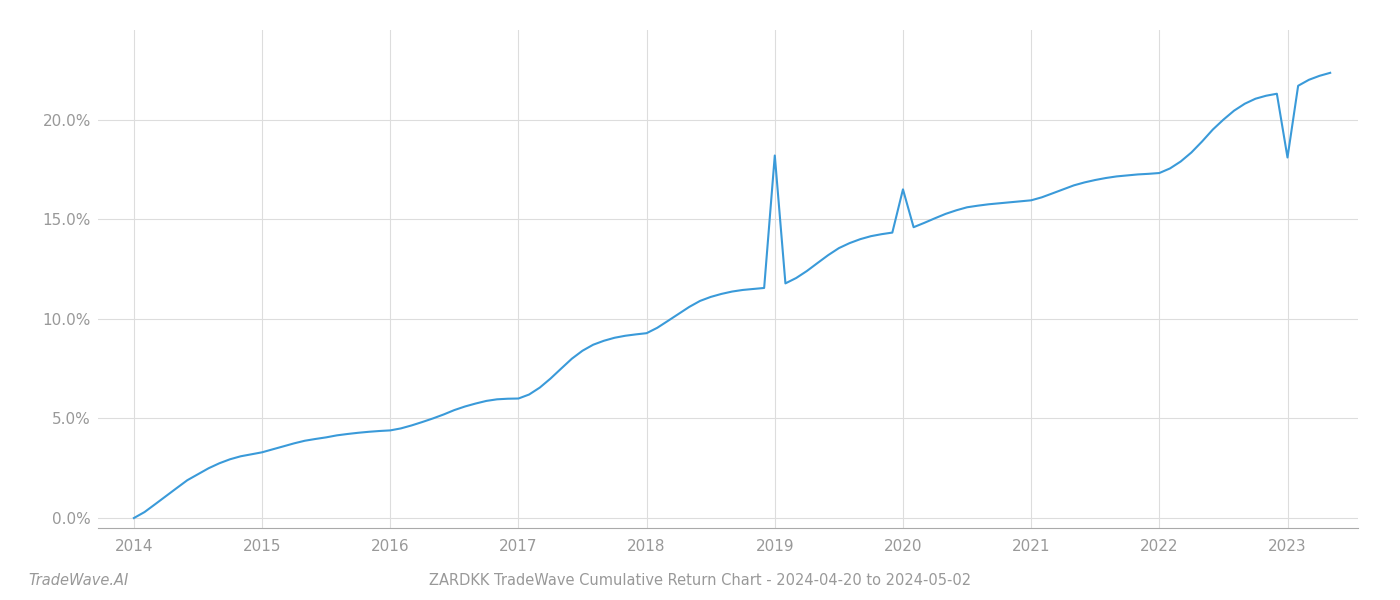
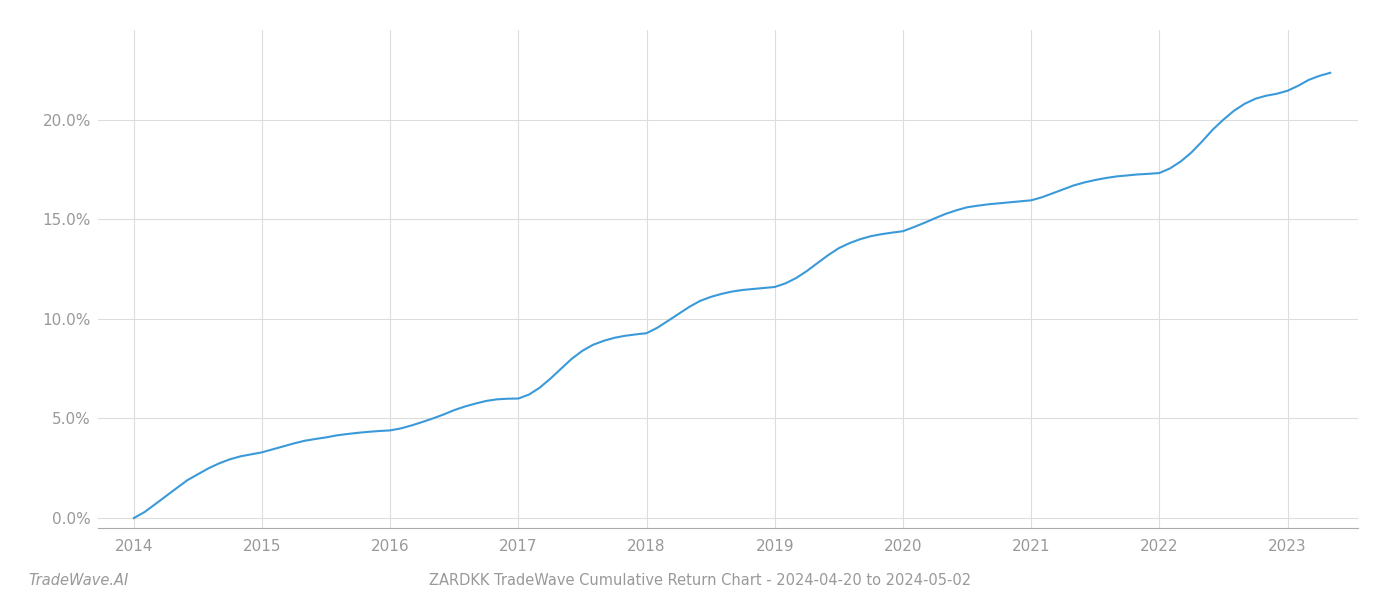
2019: 18.2% -> 11.6%
2020: 16.5% -> 14.4%
2023: 18.1% -> 21.4%
